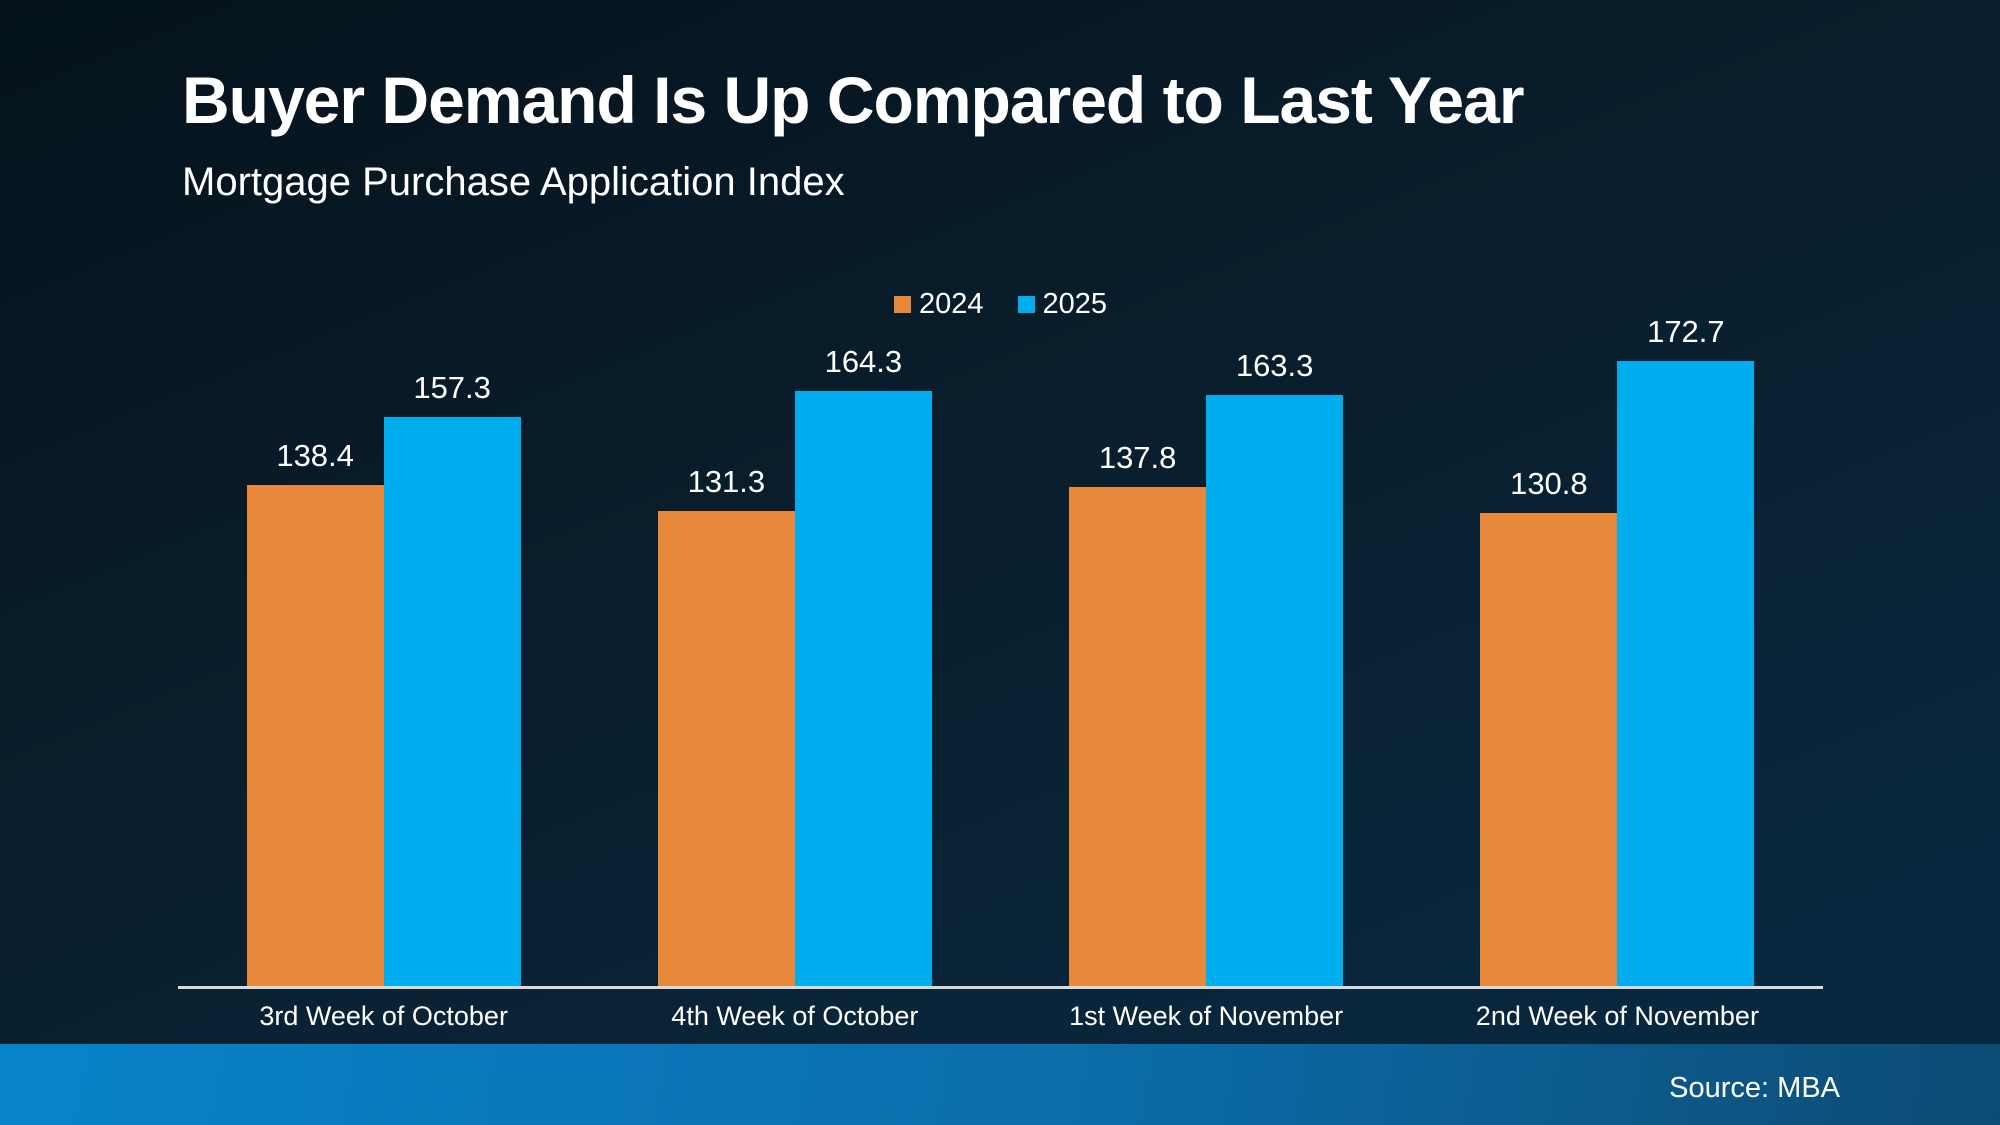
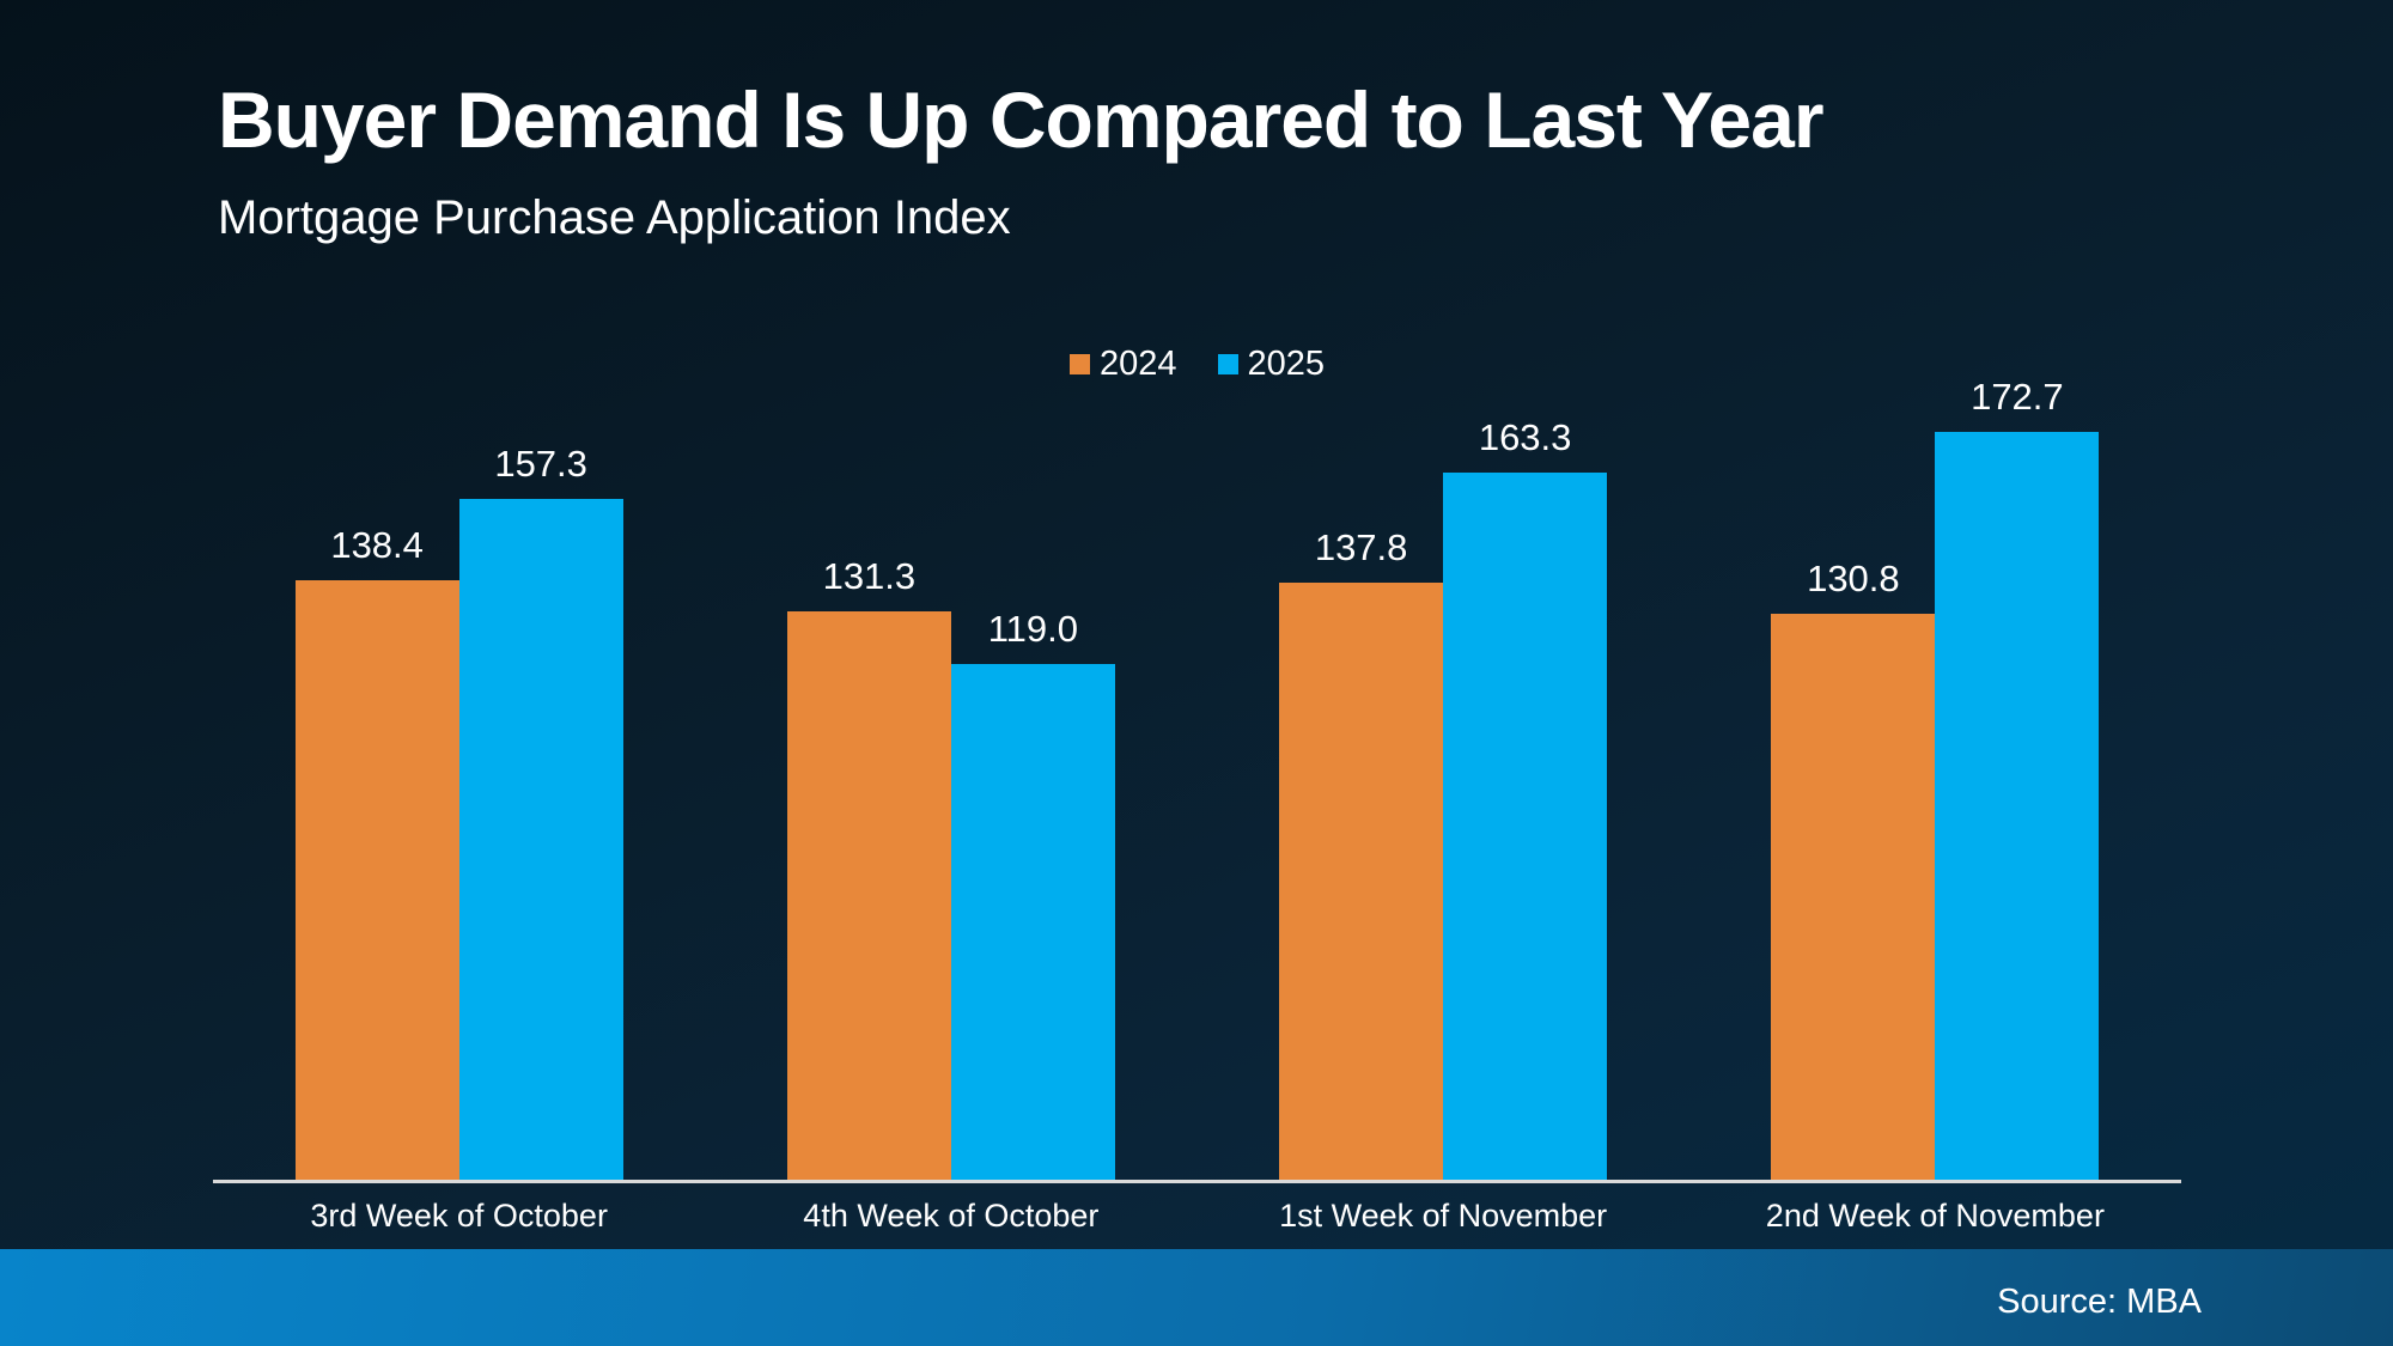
2025/4th Week of October: 164.3 -> 119.0
